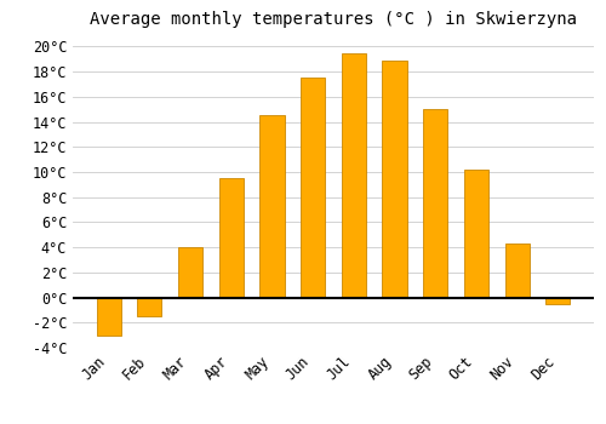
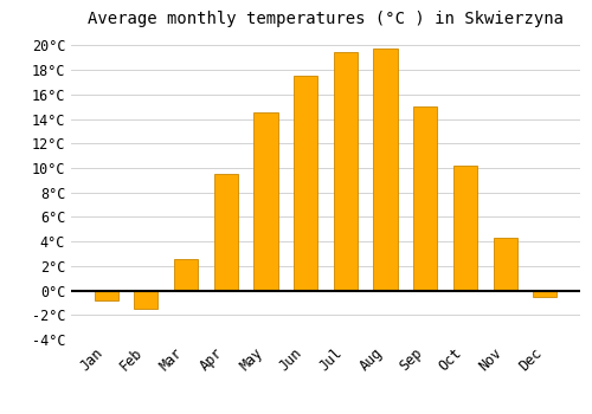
Jan: -3.0°C -> -0.8°C
Mar: 4.0°C -> 2.6°C
Aug: 18.9°C -> 19.7°C
